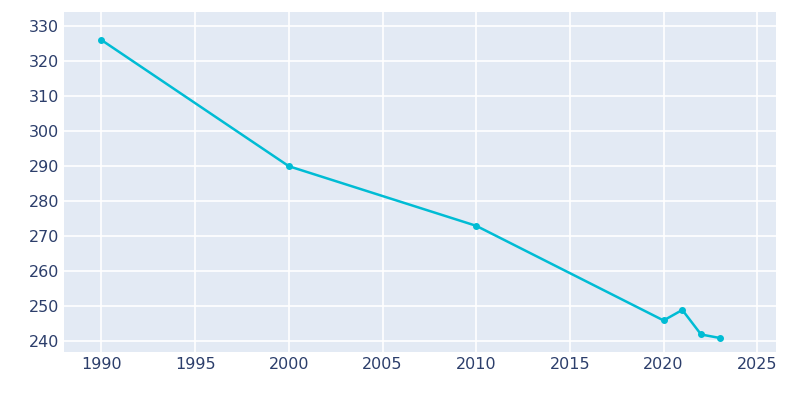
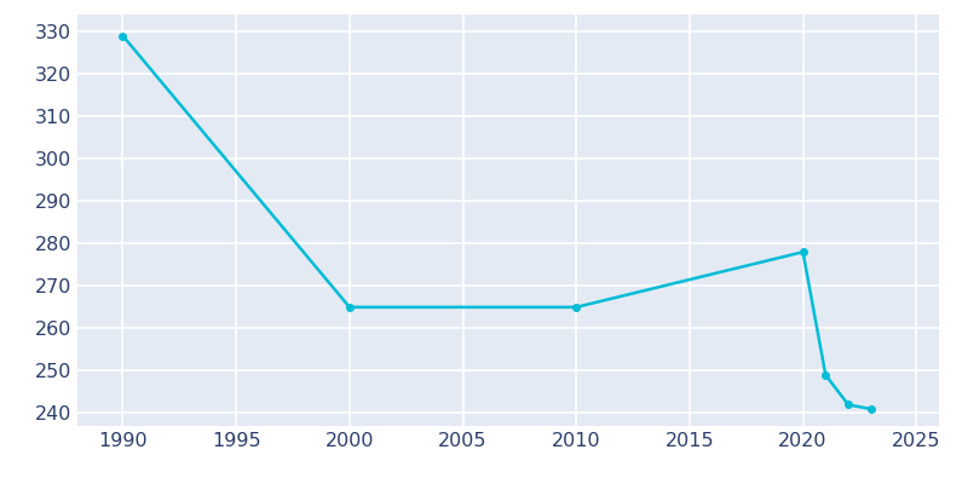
1990: 326 -> 329
2000: 290 -> 265
2010: 273 -> 265
2020: 246 -> 278
